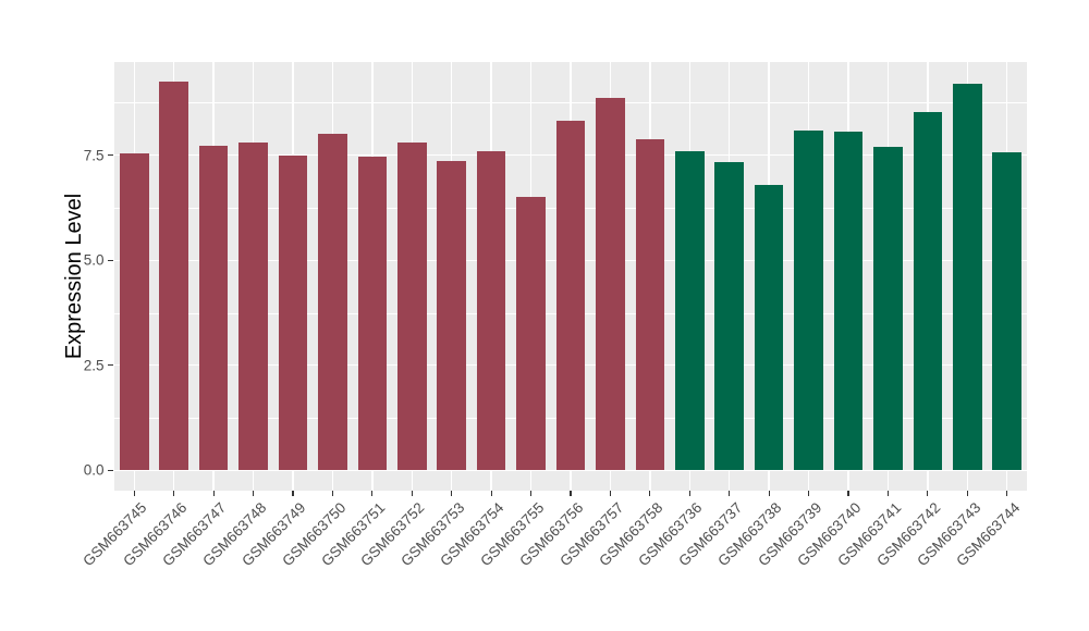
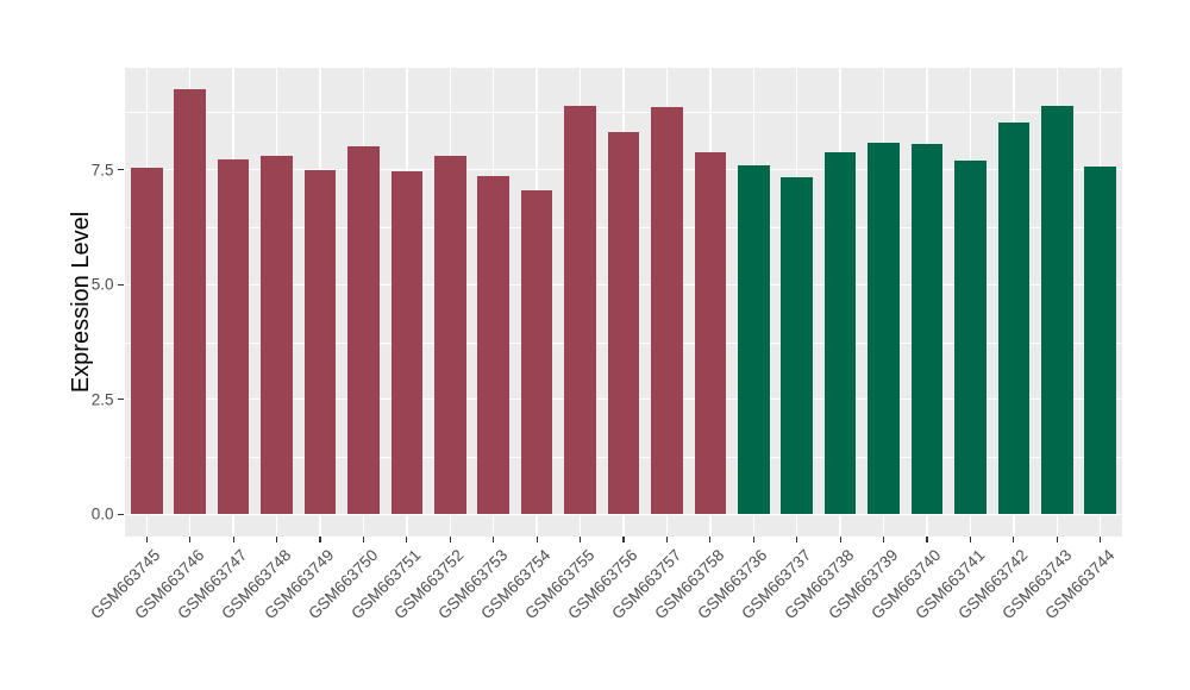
GSM663754: 7.6 -> 7.0
GSM663755: 6.5 -> 8.9
GSM663738: 6.8 -> 7.9
GSM663743: 9.2 -> 8.9
